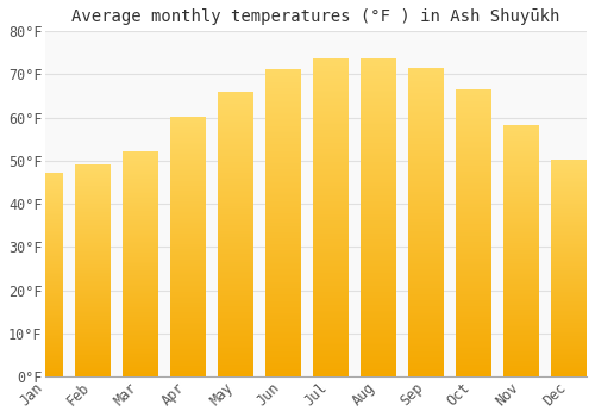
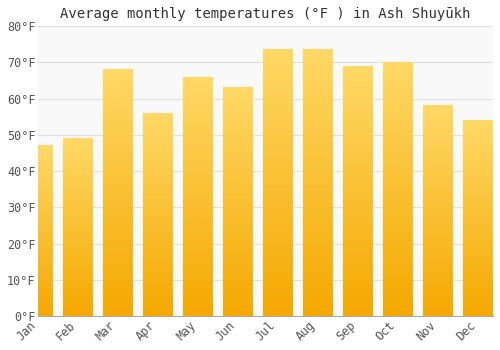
Mar: 52.0°F -> 68.0°F
Apr: 60.0°F -> 56.0°F
Jun: 71.0°F -> 63.0°F
Sep: 71.5°F -> 69.0°F
Oct: 66.5°F -> 70.0°F
Dec: 50.0°F -> 54.0°F
